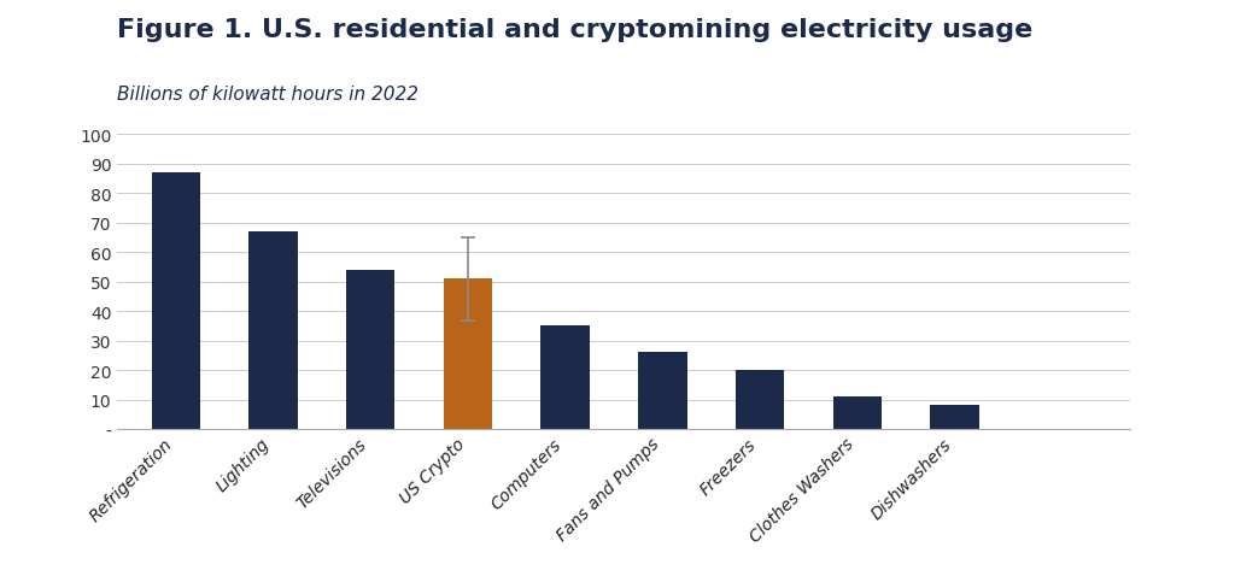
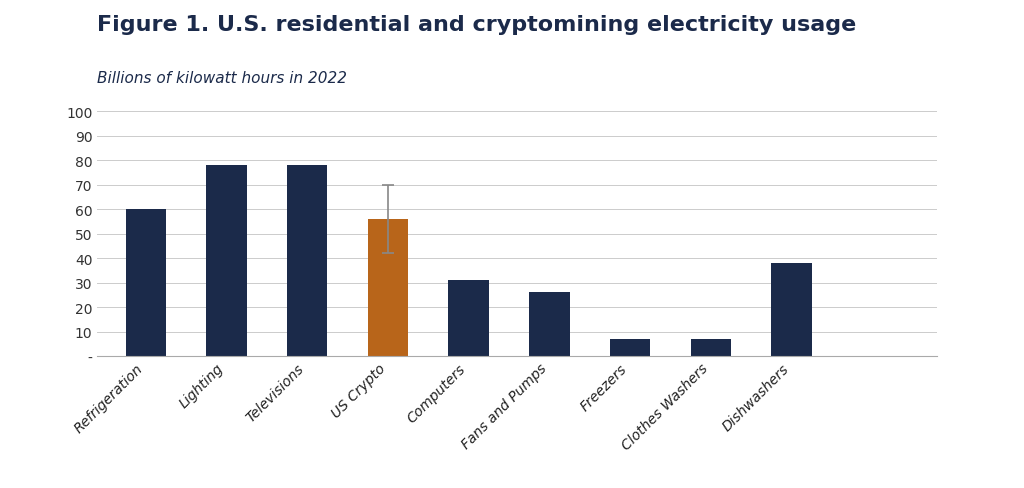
Refrigeration: 87 -> 60
Lighting: 67 -> 78
Televisions: 54 -> 78
US Crypto: 51 -> 56
Computers: 35 -> 31
Freezers: 20 -> 7
Clothes Washers: 11 -> 7
Dishwashers: 8 -> 38
